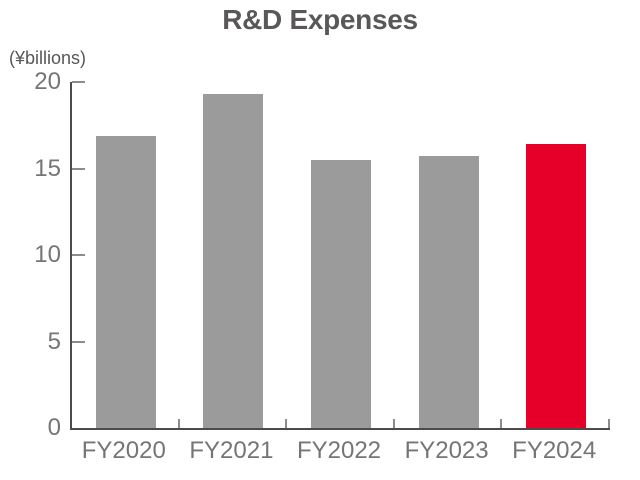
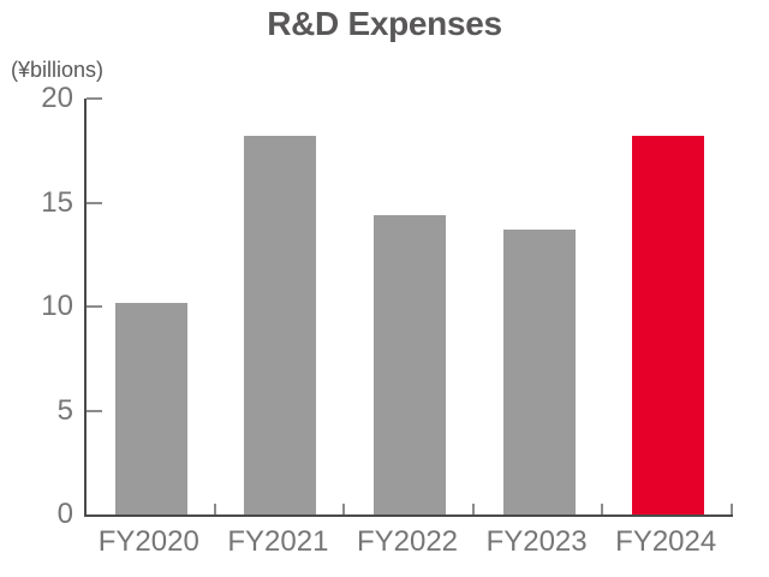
FY2020: 16.9 -> 10.2
FY2021: 19.3 -> 18.2
FY2022: 15.5 -> 14.4
FY2023: 15.7 -> 13.7
FY2024: 16.4 -> 18.2
